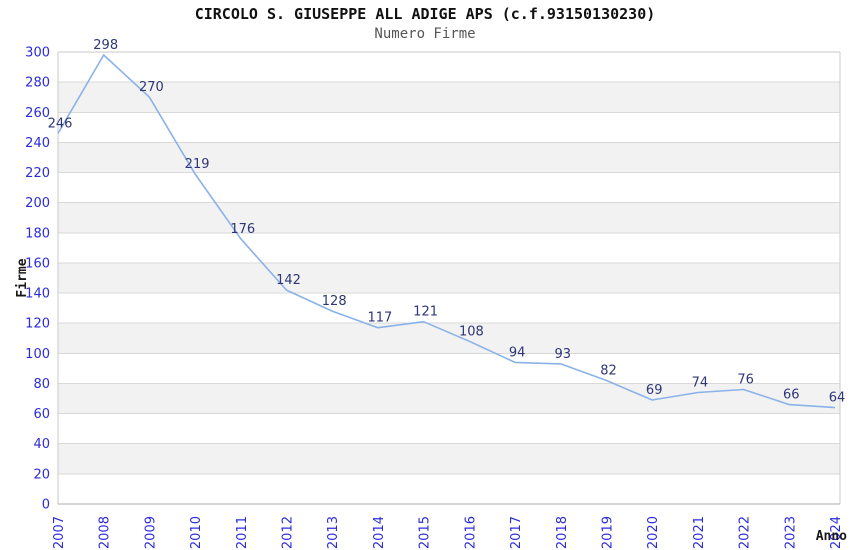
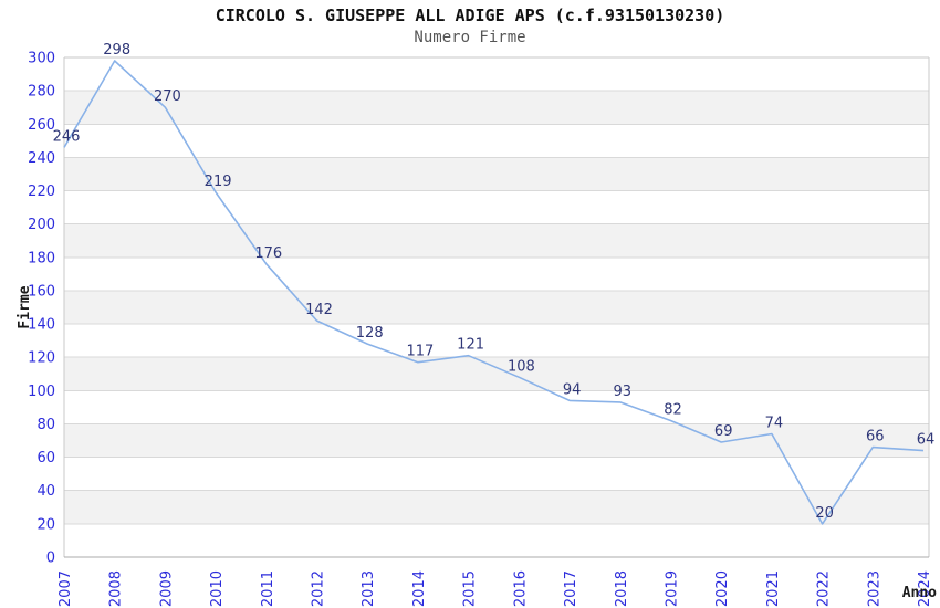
2022: 76 -> 20
